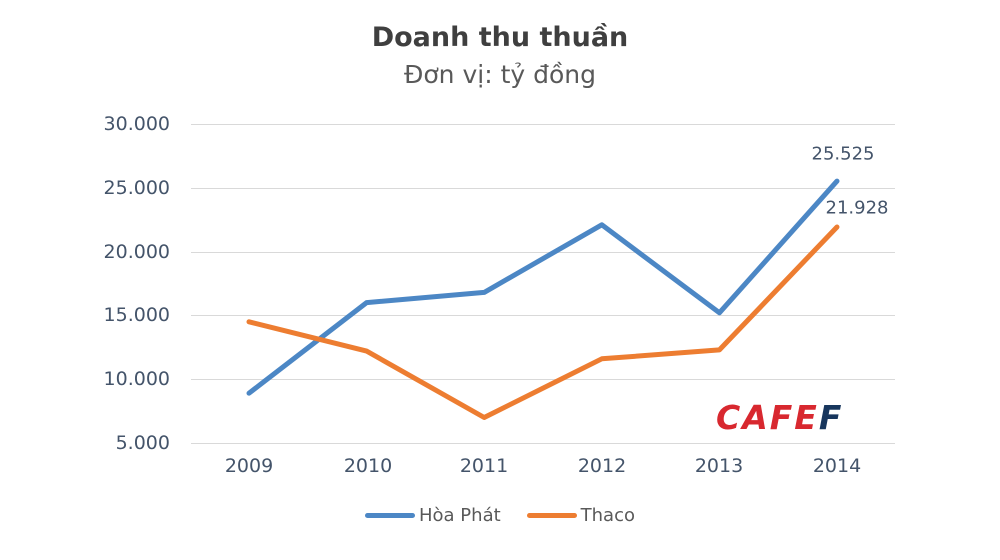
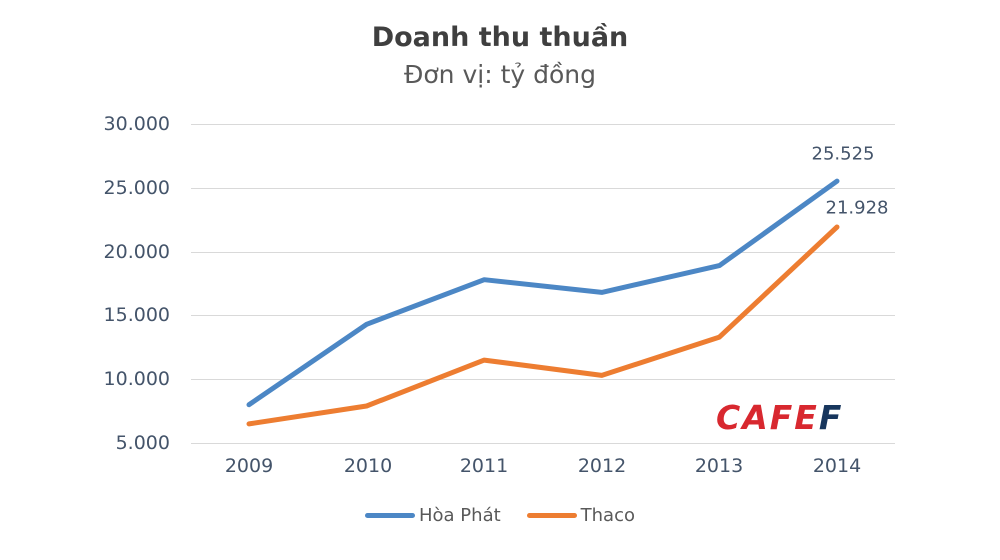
Hòa Phát/2009: 8900 -> 8000
Thaco/2009: 14500 -> 6500
Hòa Phát/2010: 16000 -> 14300
Thaco/2010: 12200 -> 7900
Hòa Phát/2011: 16800 -> 17800
Thaco/2011: 7000 -> 11500
Hòa Phát/2012: 22100 -> 16800
Thaco/2012: 11600 -> 10300
Hòa Phát/2013: 15200 -> 18900
Thaco/2013: 12300 -> 13300
